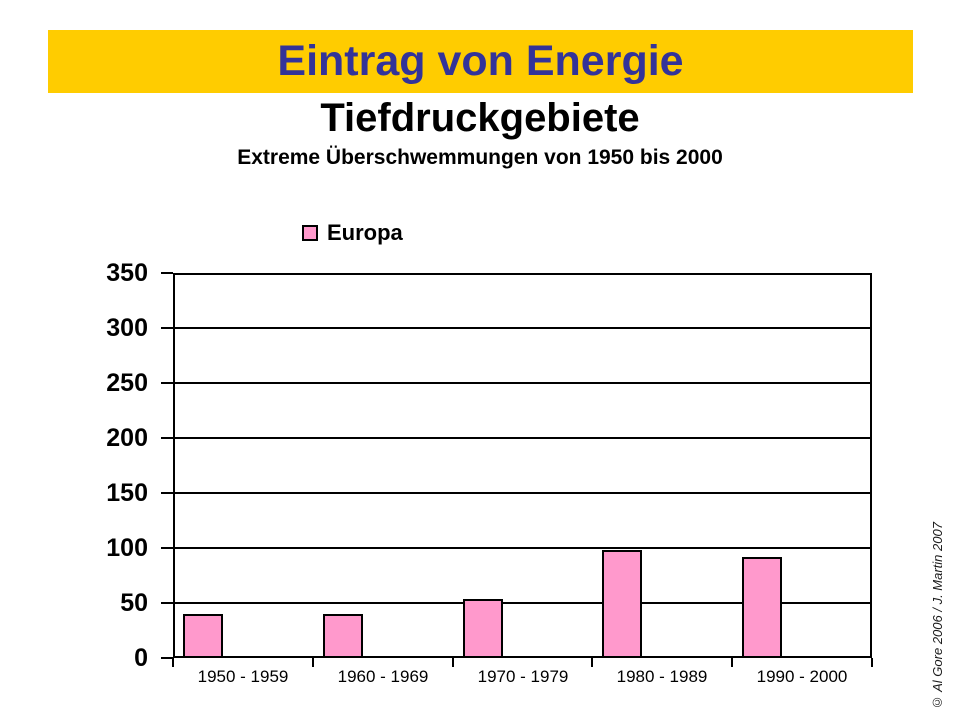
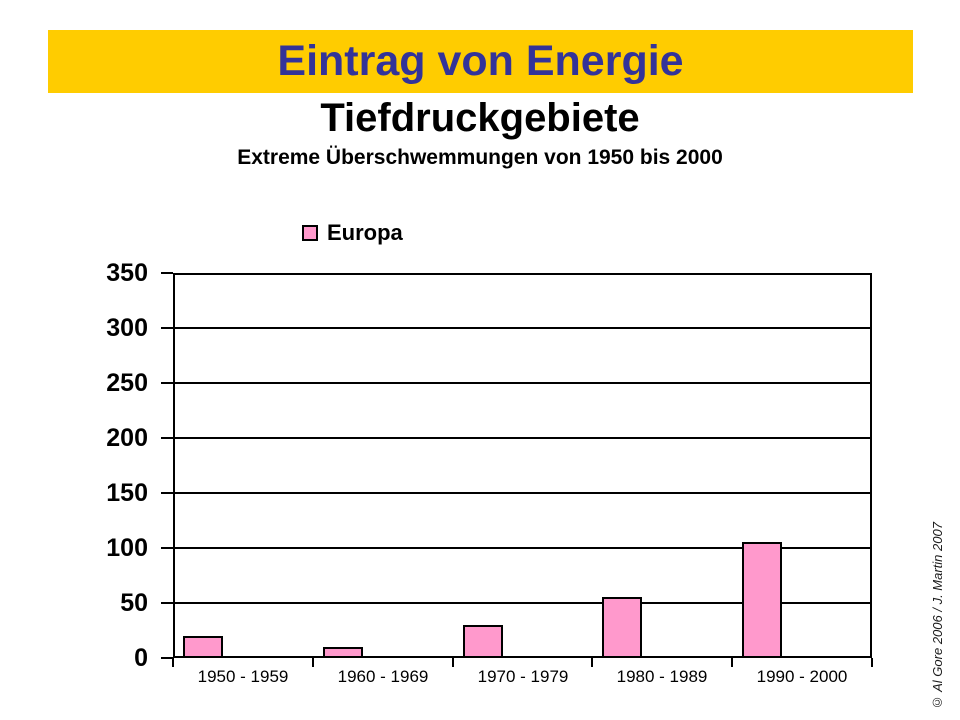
1950 - 1959: 40 -> 20
1960 - 1969: 40 -> 10
1970 - 1979: 54 -> 30
1980 - 1989: 98 -> 55
1990 - 2000: 92 -> 105
